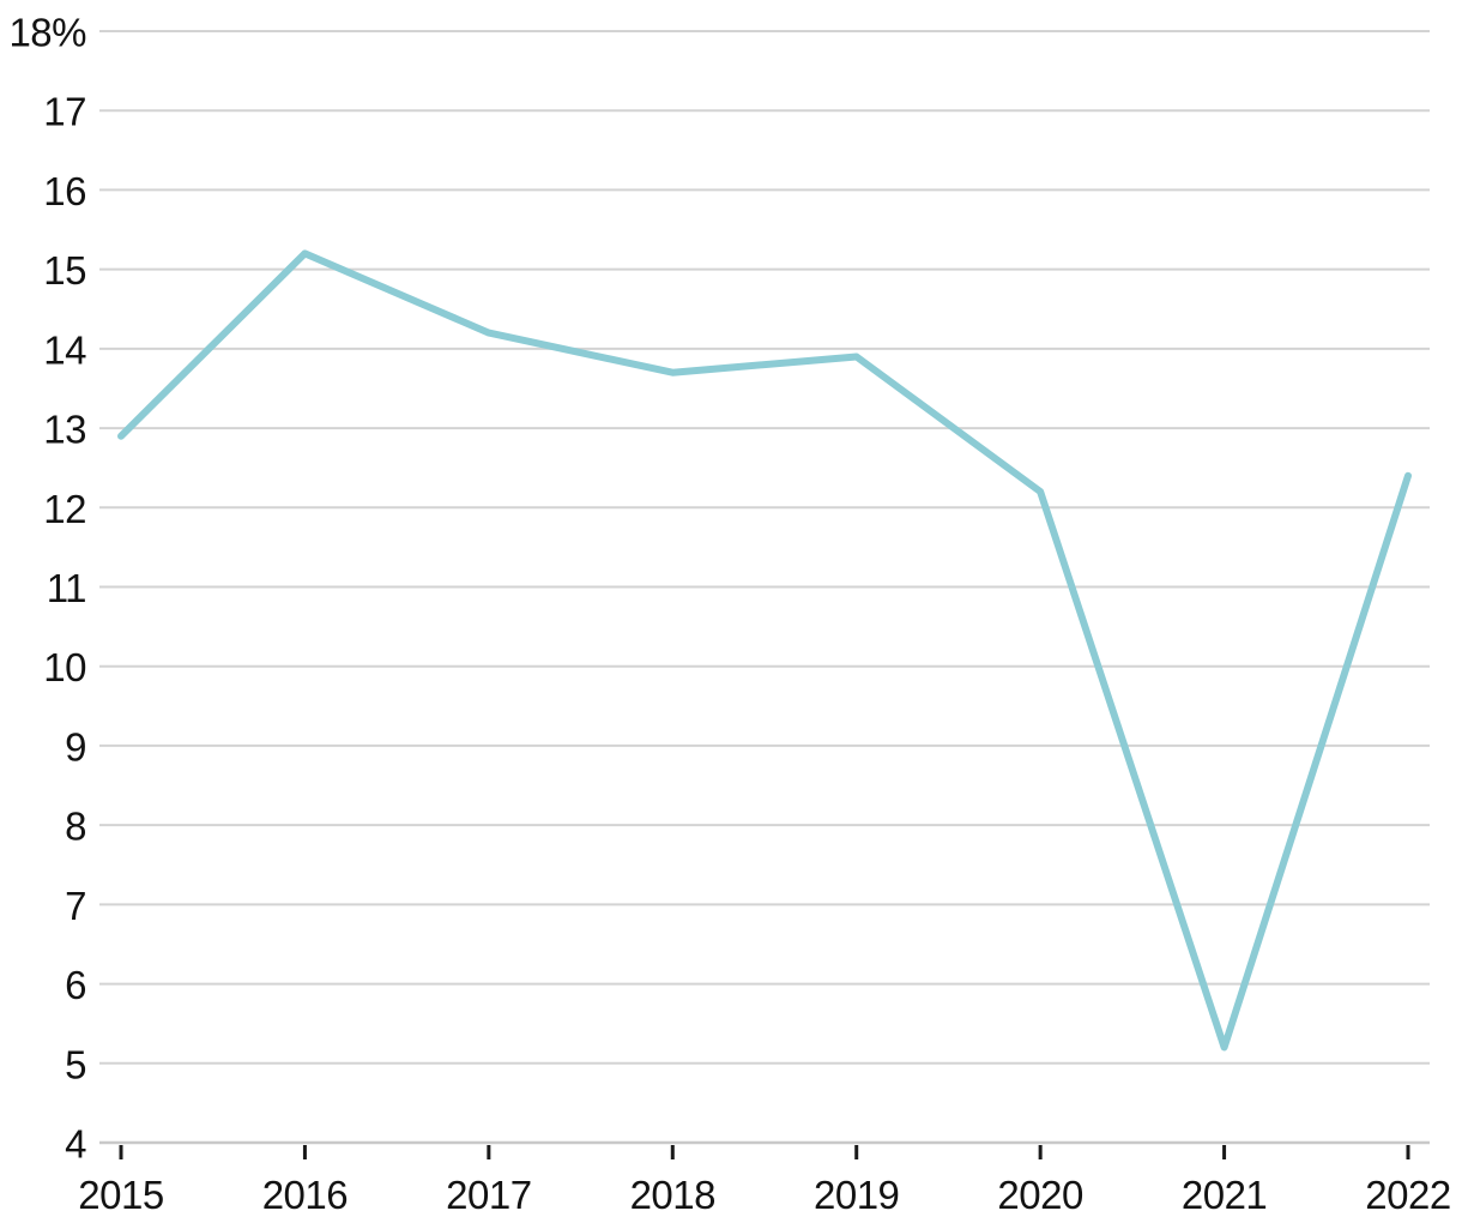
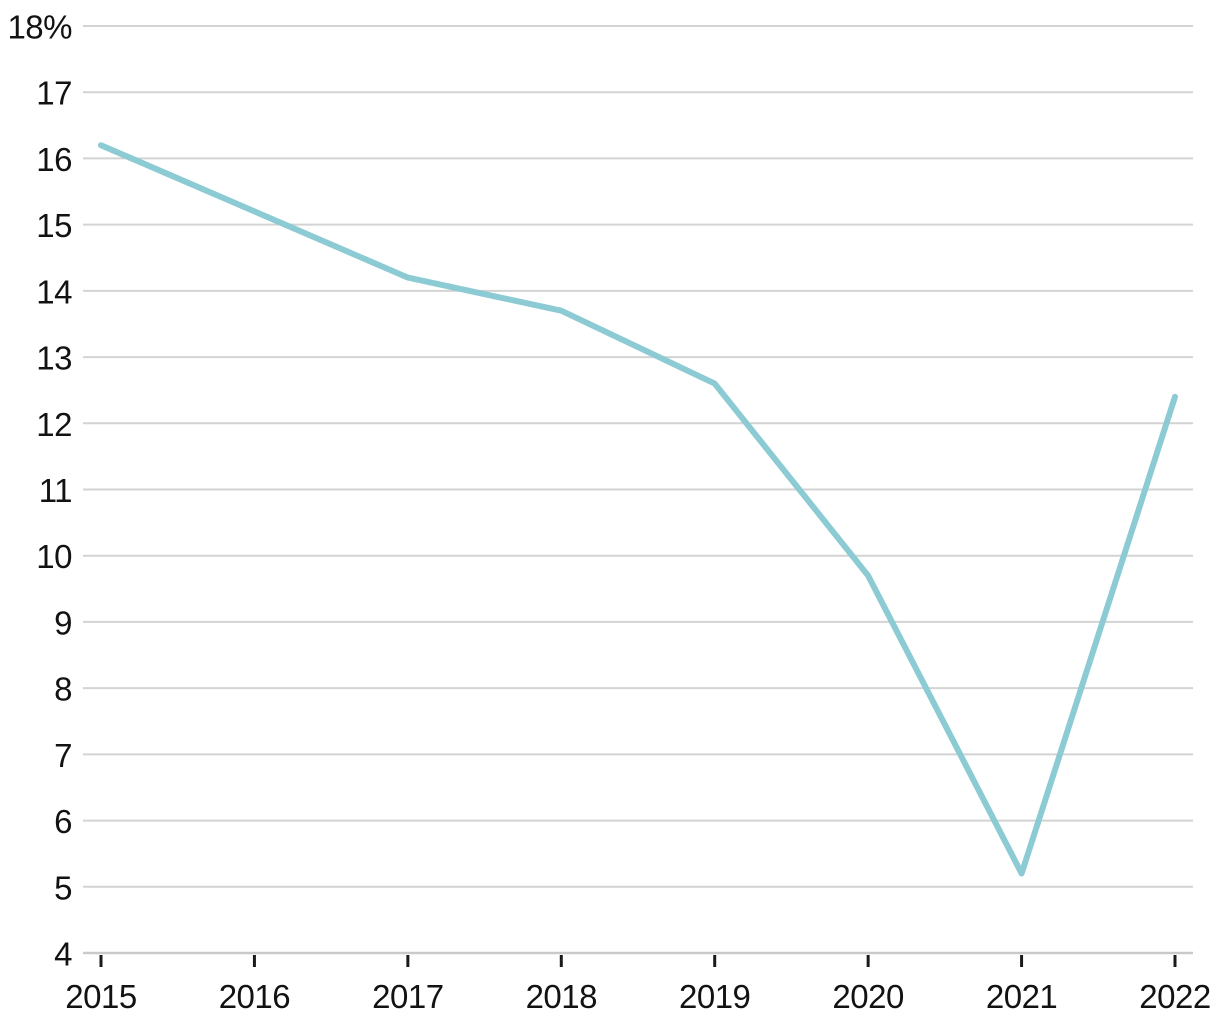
2015: 12.9% -> 16.2%
2019: 13.9% -> 12.6%
2020: 12.2% -> 9.7%
